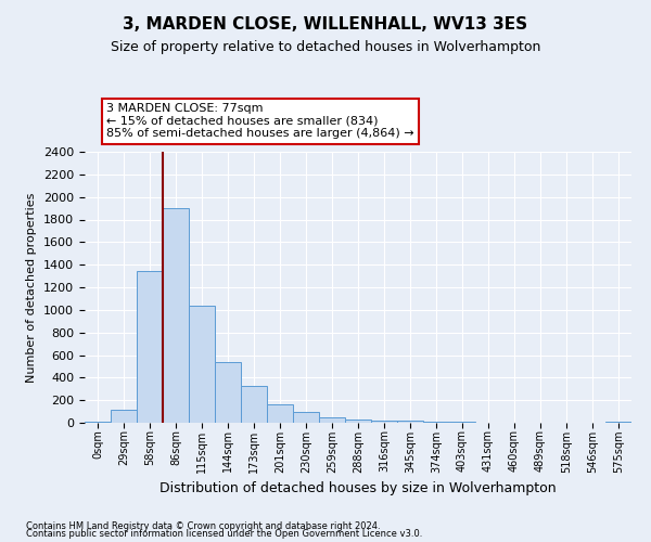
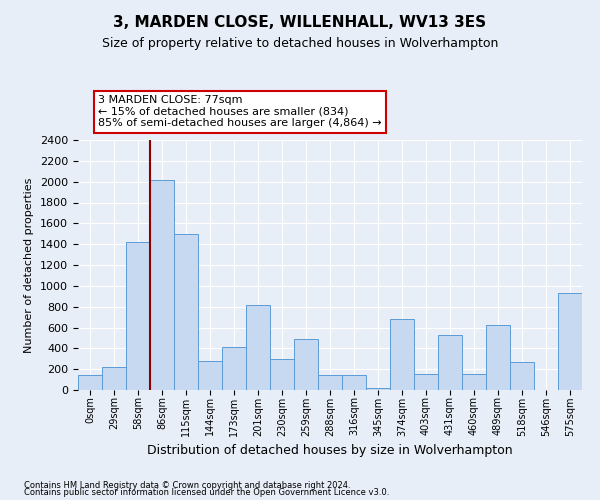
0sqm: 10 -> 140
29sqm: 120 -> 220
58sqm: 1340 -> 1420
86sqm: 1900 -> 2020
115sqm: 1040 -> 1500
144sqm: 540 -> 280
173sqm: 330 -> 410
201sqm: 160 -> 820
230sqm: 100 -> 300
259sqm: 50 -> 490
288sqm: 30 -> 140
316sqm: 20 -> 140
374sqm: 10 -> 680
403sqm: 0 -> 150
431sqm: 0 -> 530
460sqm: 0 -> 150
489sqm: 0 -> 620
518sqm: 0 -> 270
575sqm: 0 -> 930
